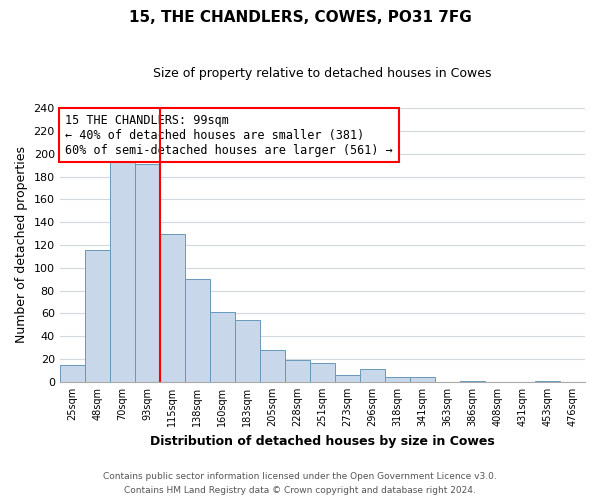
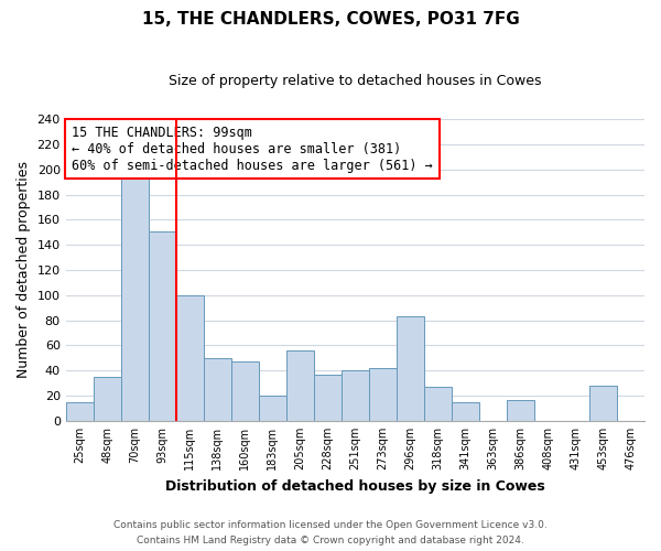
48sqm: 116 -> 35
93sqm: 191 -> 151
115sqm: 130 -> 100
138sqm: 90 -> 50
160sqm: 61 -> 47
183sqm: 54 -> 20
205sqm: 28 -> 56
228sqm: 19 -> 37
251sqm: 17 -> 40
273sqm: 6 -> 42
296sqm: 11 -> 83
318sqm: 4 -> 27
341sqm: 4 -> 15
386sqm: 1 -> 17
453sqm: 1 -> 28
